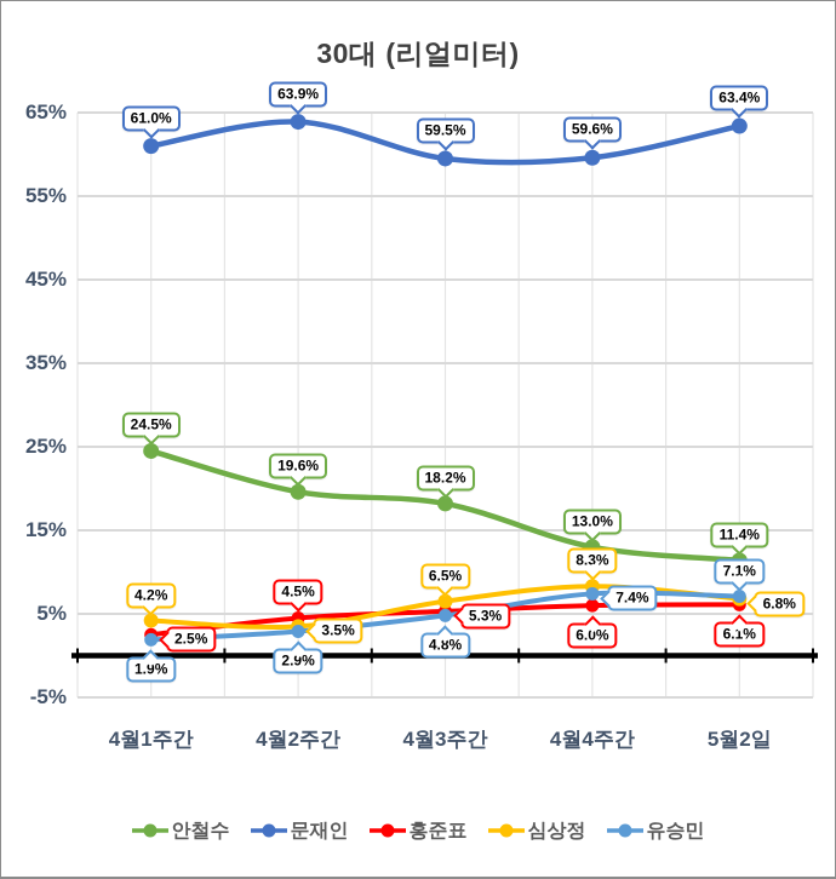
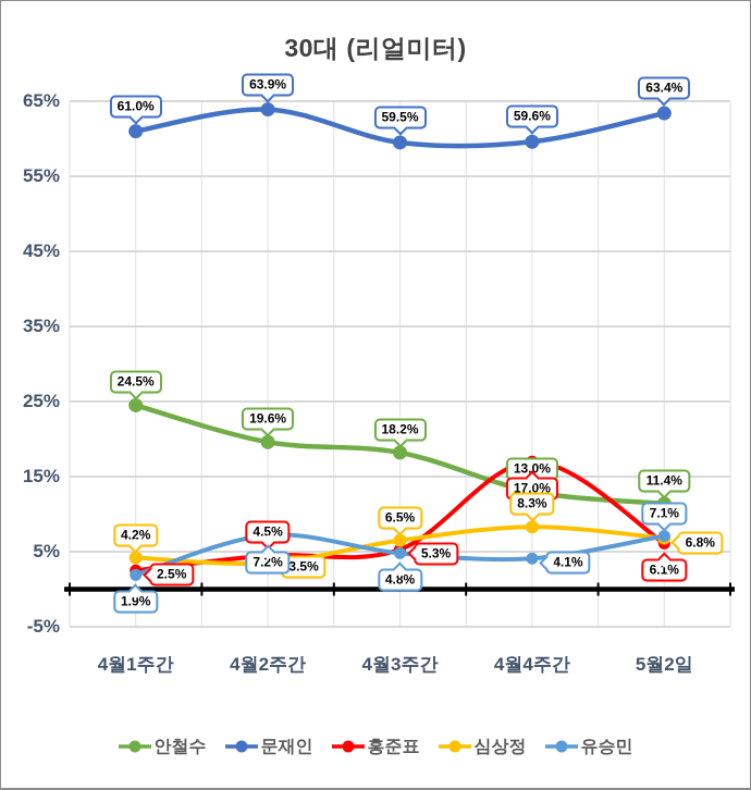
유승민/4월2주간: 2.9% -> 7.2%
홍준표/4월4주간: 6.0% -> 17.0%
유승민/4월4주간: 7.4% -> 4.1%
